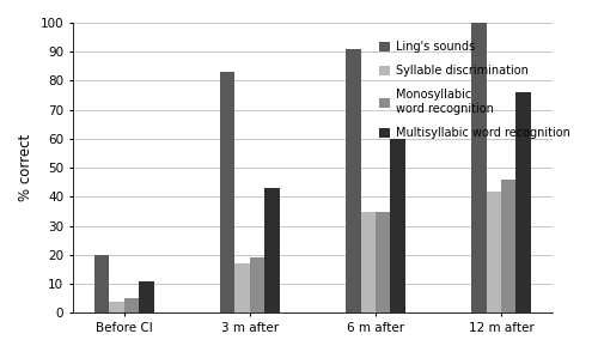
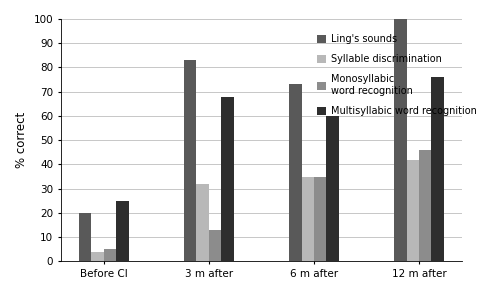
Multisyllabic word recognition/Before CI: 11 -> 25
Syllable discrimination/3 m after: 17 -> 32
Monosyllabic word recognition/3 m after: 19 -> 13
Multisyllabic word recognition/3 m after: 43 -> 68
Ling's sounds/6 m after: 91 -> 73
